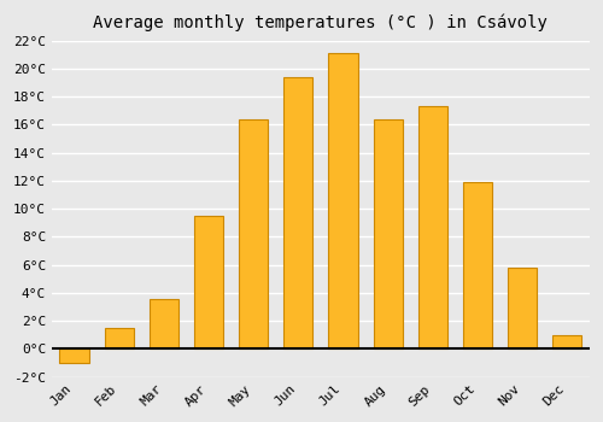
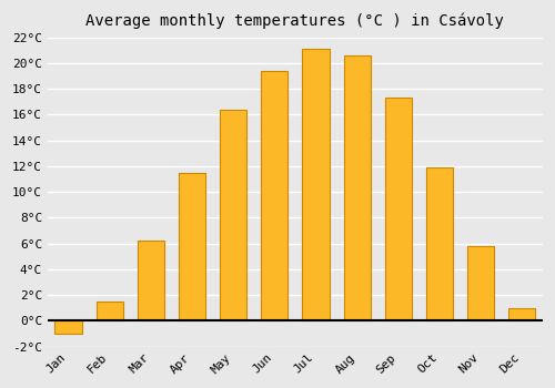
Mar: 3.6°C -> 6.2°C
Apr: 9.5°C -> 11.5°C
Aug: 16.4°C -> 20.6°C
